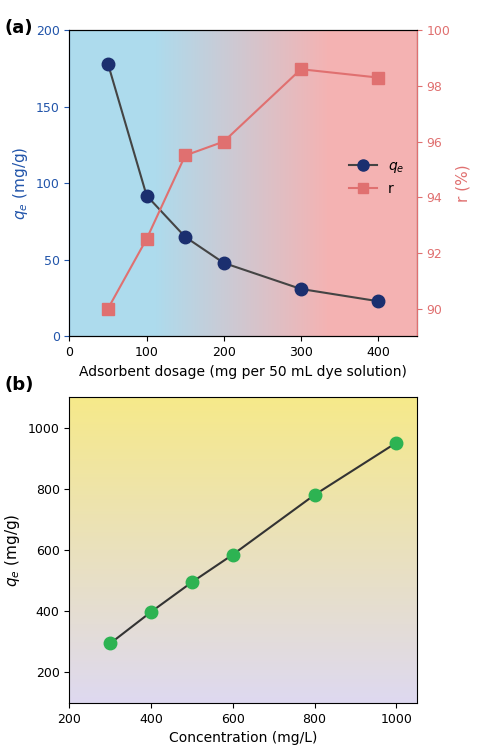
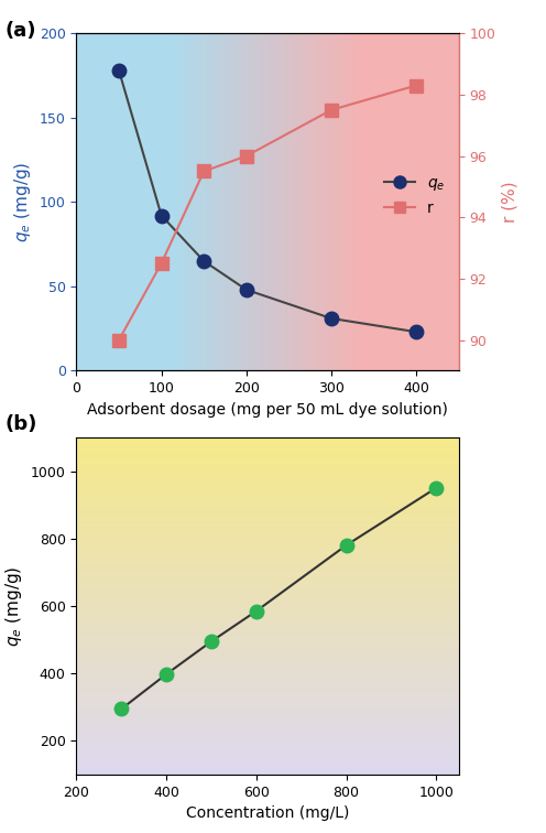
r/300: 98.6 -> 97.5
